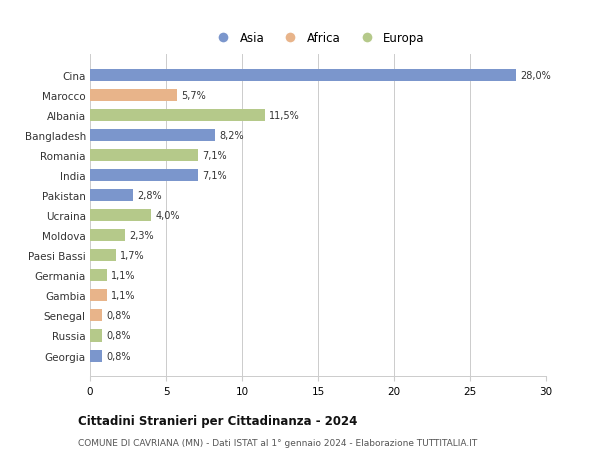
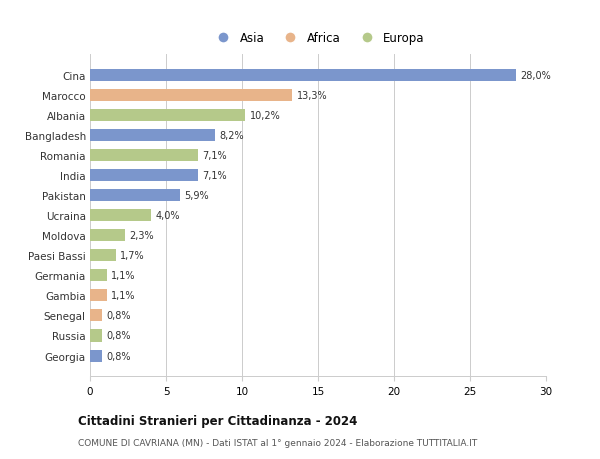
Marocco: 5,7% -> 13,3%
Albania: 11,5% -> 10,2%
Pakistan: 2,8% -> 5,9%
